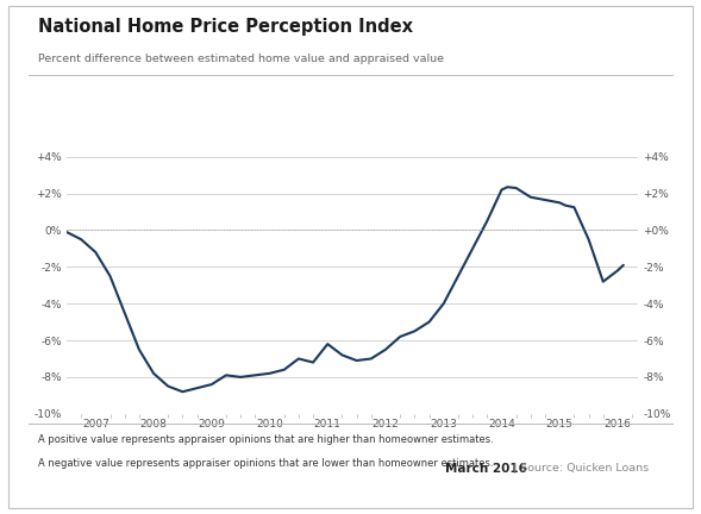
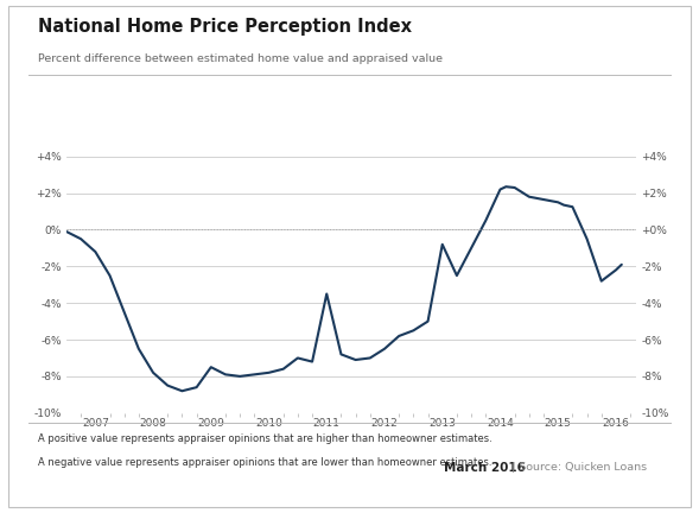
2009: -8.4% -> -7.5%
2011: -6.2% -> -3.5%
2013: -4.0% -> -0.8%
